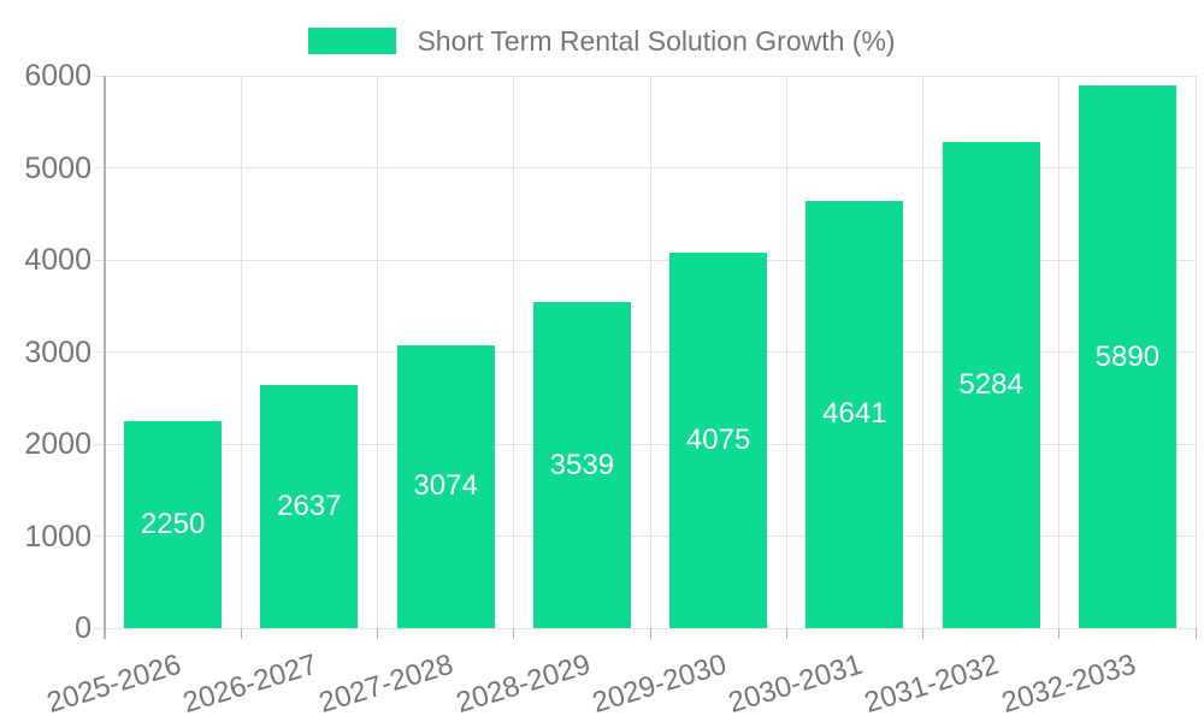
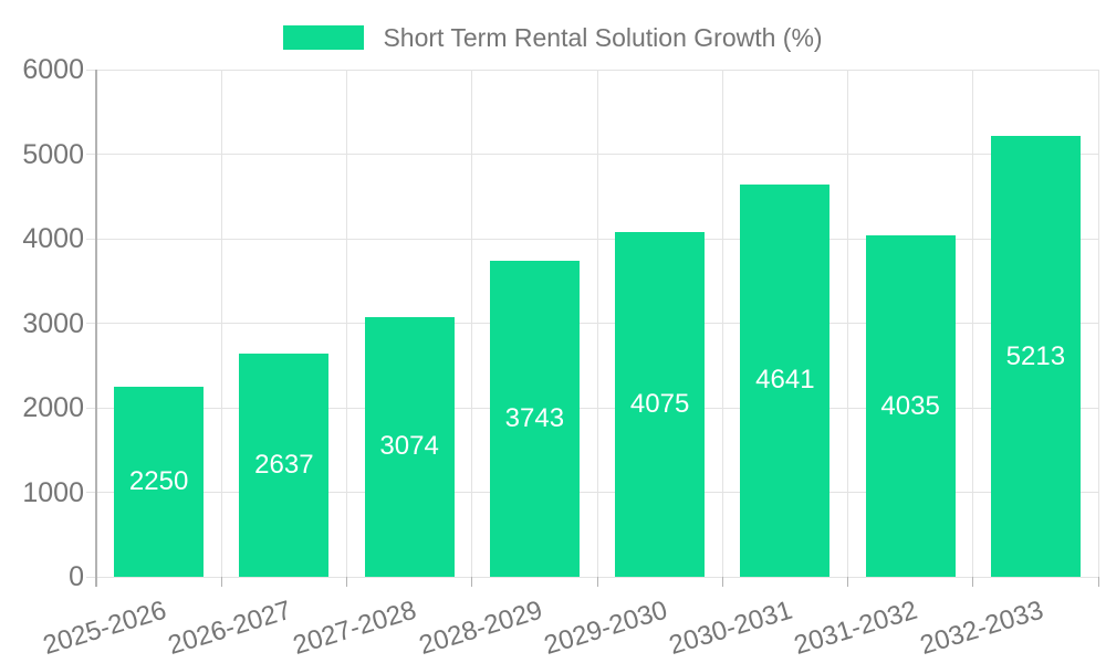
2028-2029: 3539 -> 3743
2031-2032: 5284 -> 4035
2032-2033: 5890 -> 5213
